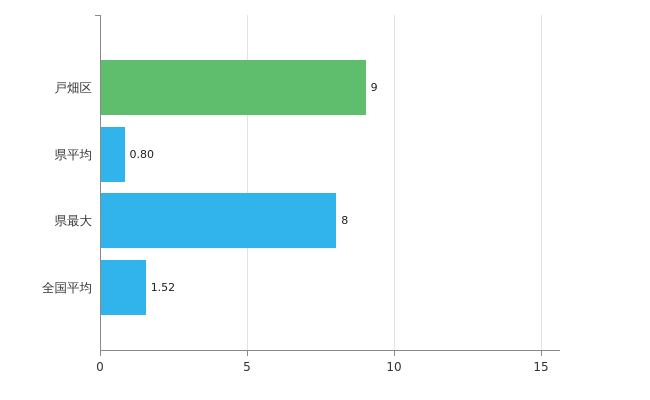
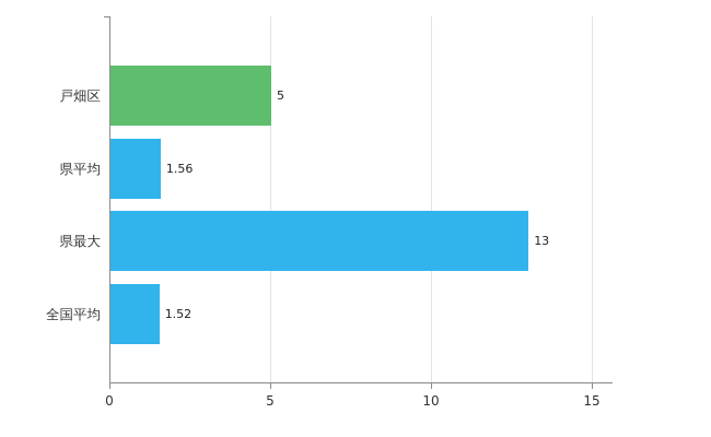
戸畑区: 9 -> 5
県平均: 0.80 -> 1.56
県最大: 8 -> 13
